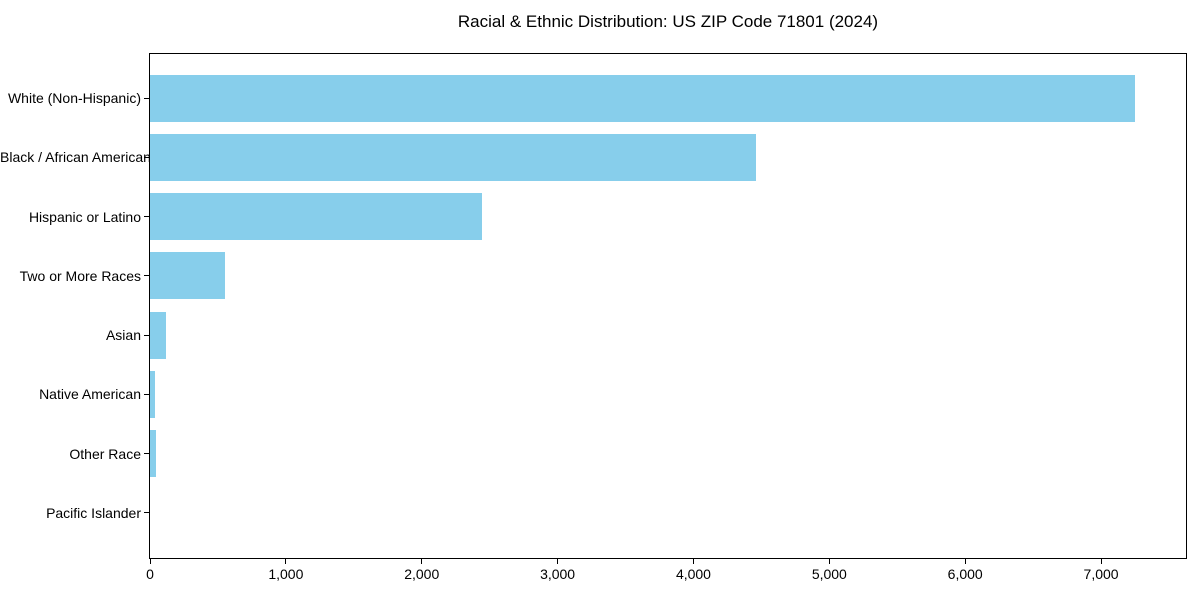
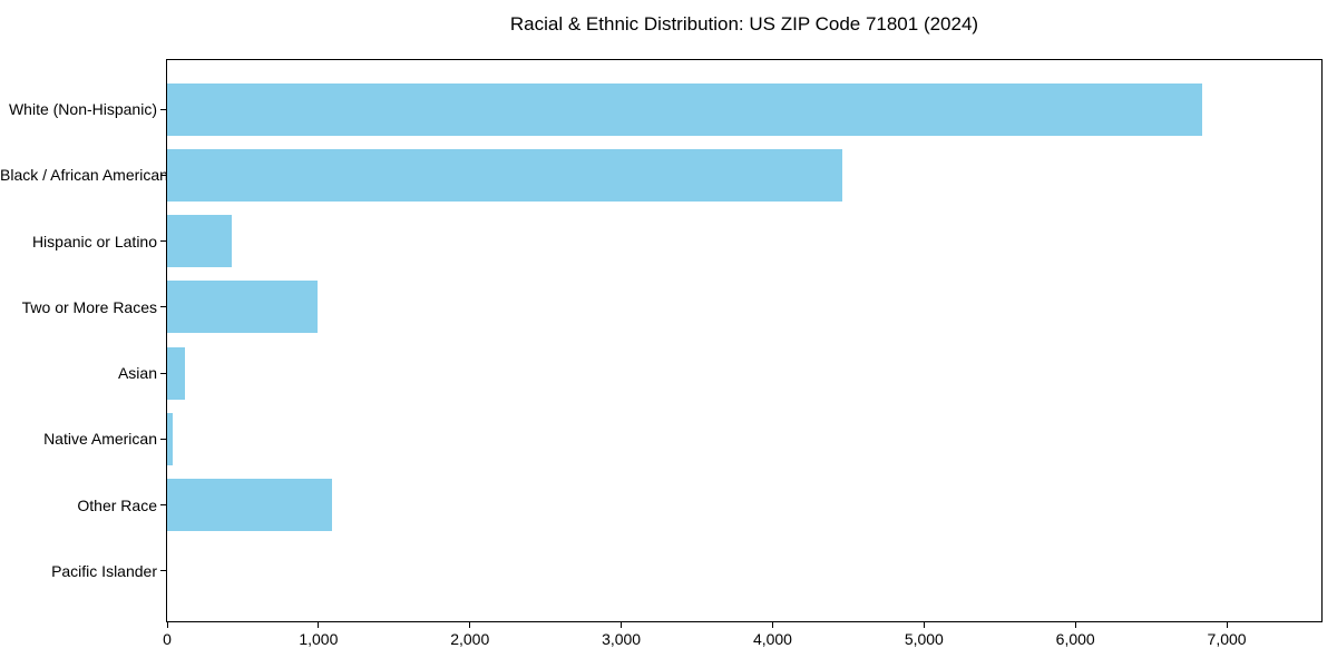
White (Non-Hispanic): 7250 -> 6840
Hispanic or Latino: 2440 -> 430
Two or More Races: 550 -> 990
Other Race: 40 -> 1090
